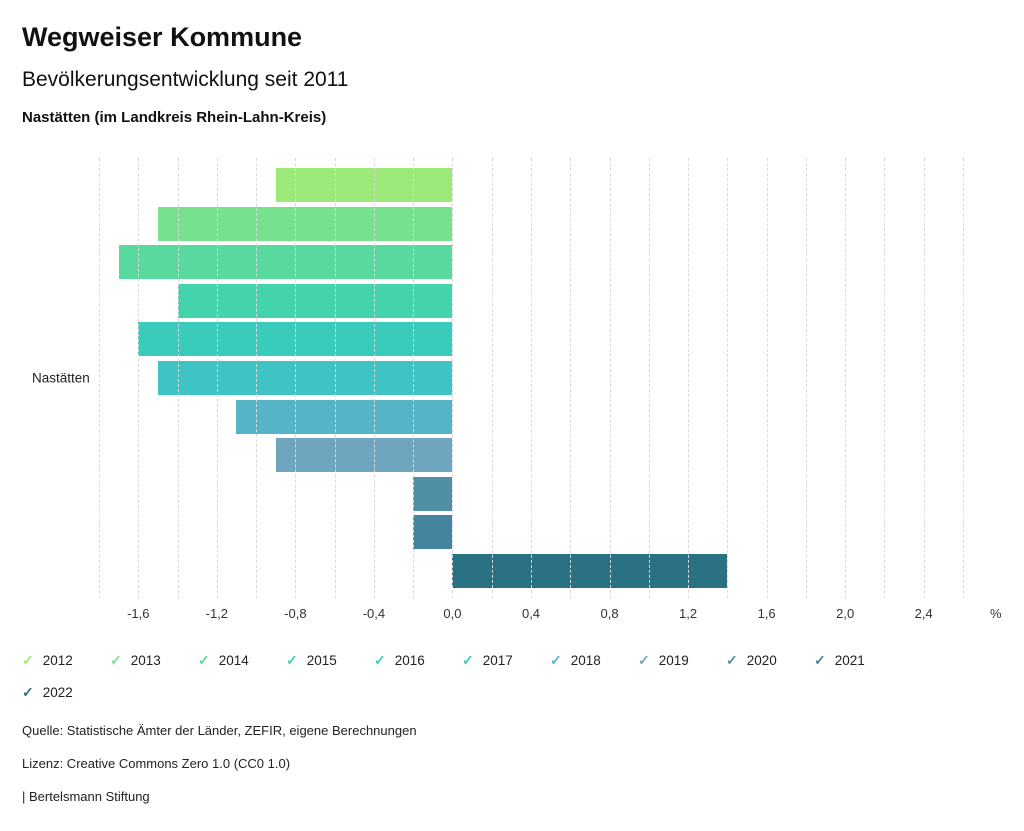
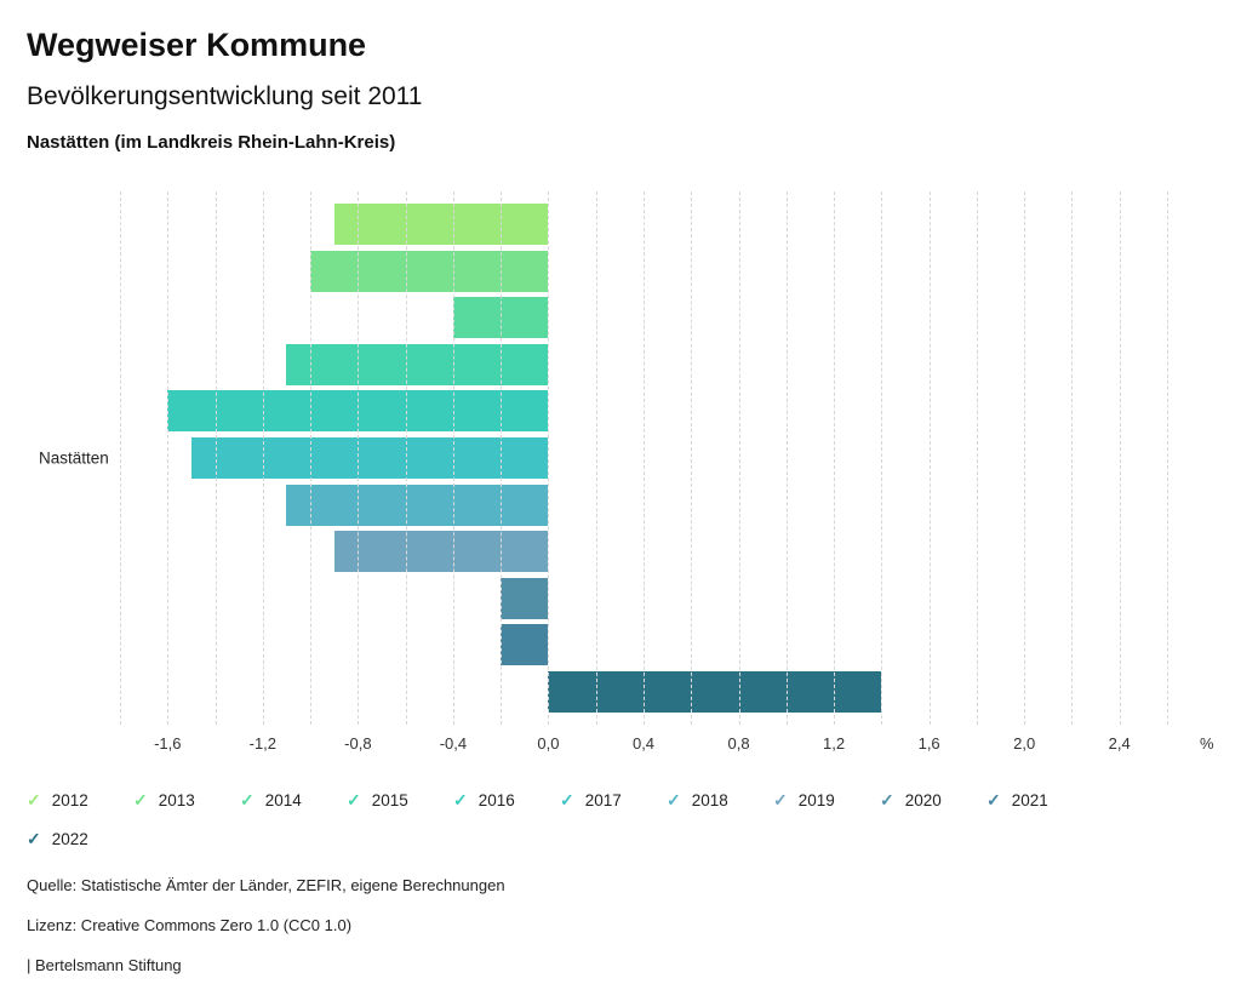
2013: -1,5 -> -1,0
2014: -1,7 -> -0,4
2015: -1,4 -> -1,1
